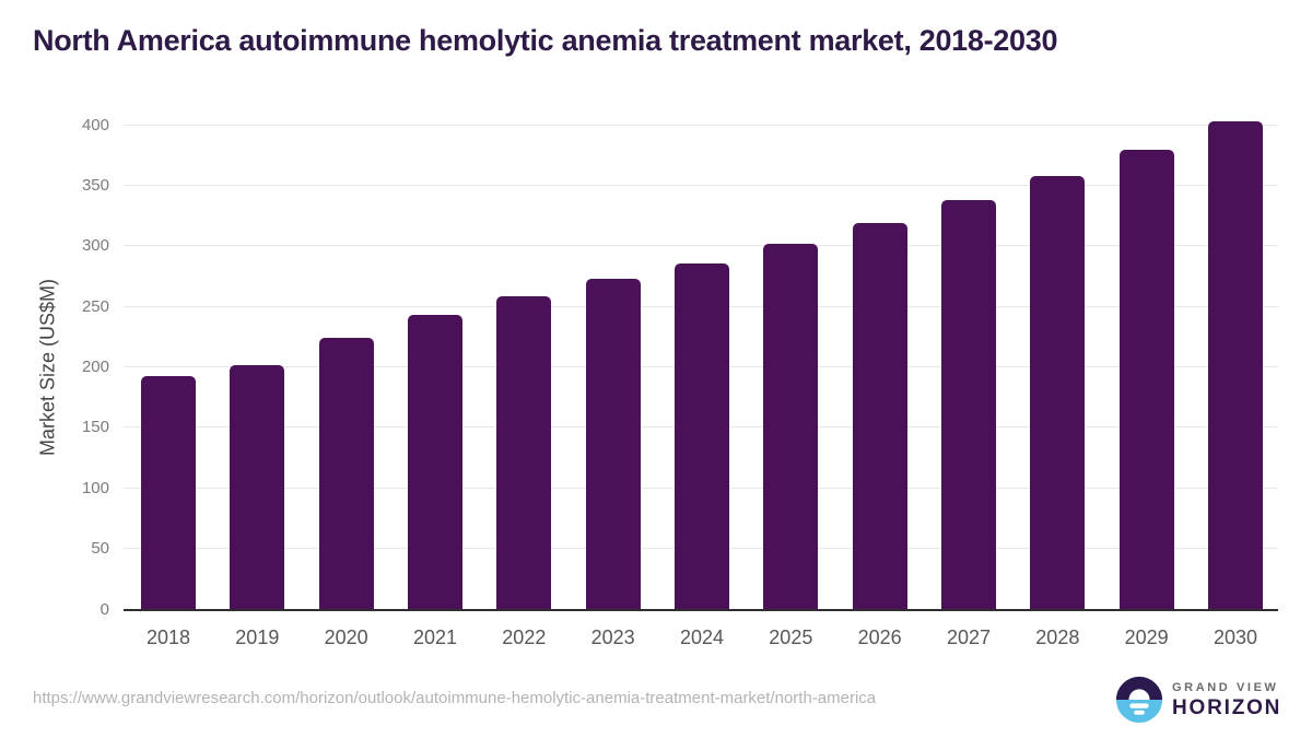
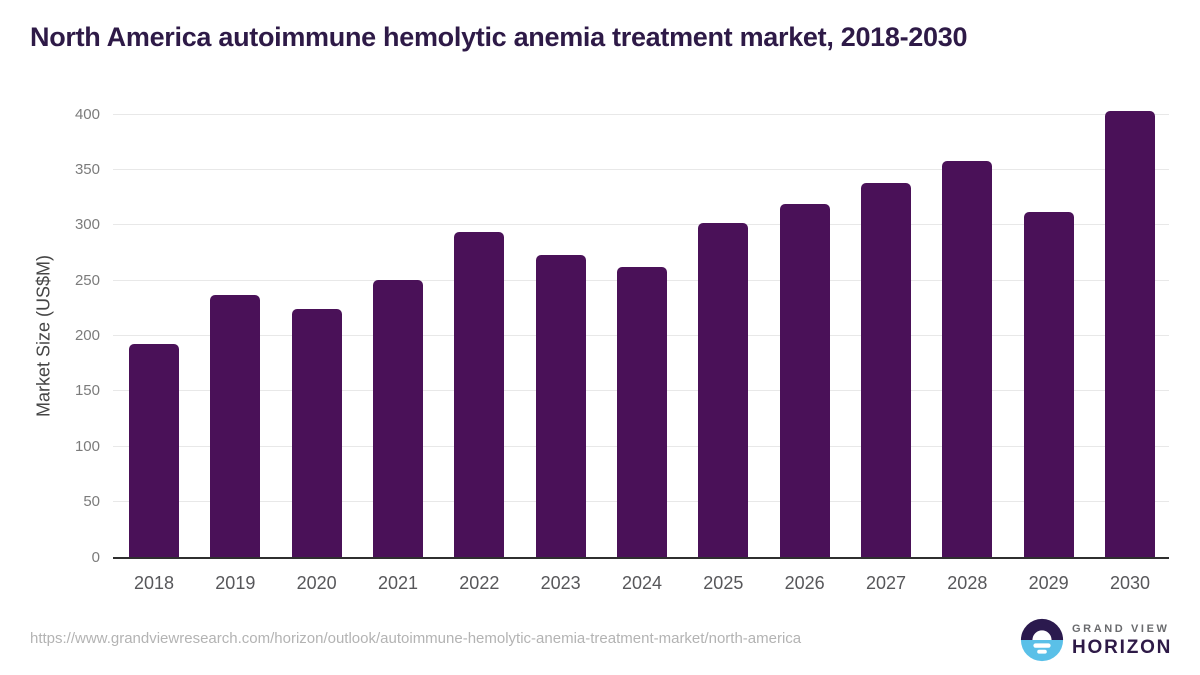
2019: 202 -> 237
2021: 243 -> 251
2022: 259 -> 294
2024: 286 -> 262
2029: 380 -> 312
